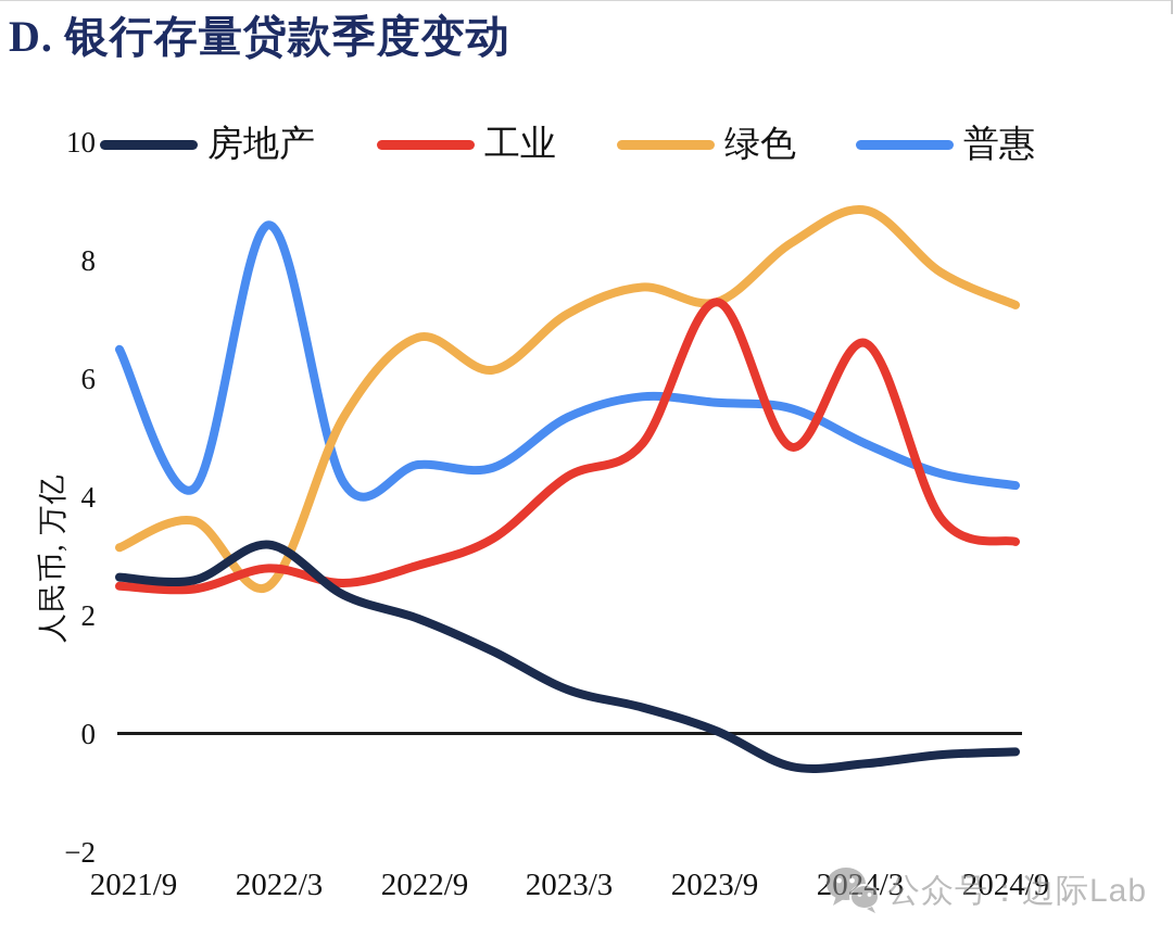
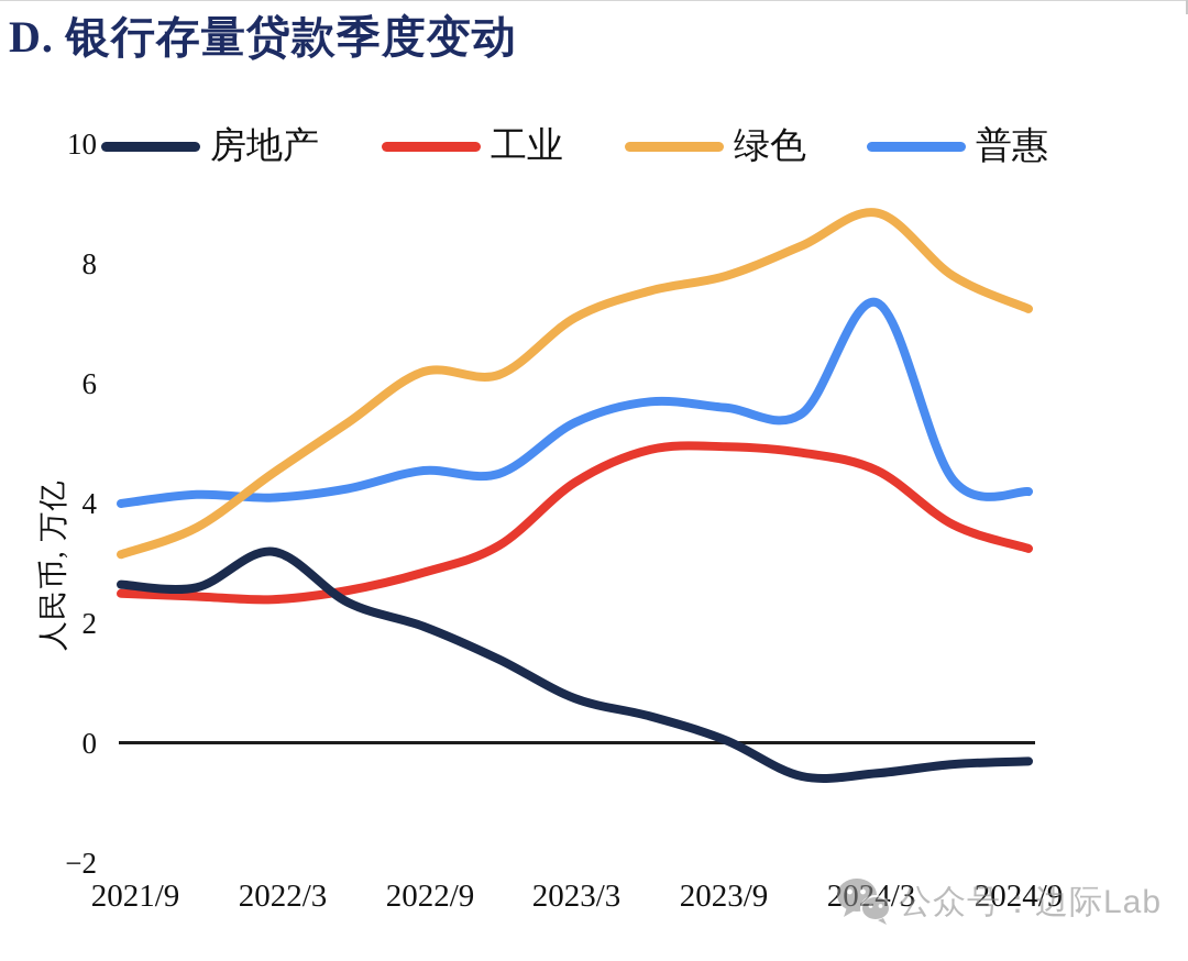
普惠/2021/9: 6.5 -> 4.0
工业/2022/3: 2.8 -> 2.4
绿色/2022/3: 2.5 -> 4.5
普惠/2022/3: 8.6 -> 4.1
绿色/2022/9: 6.7 -> 6.2
工业/2023/9: 7.3 -> 5.0
绿色/2023/9: 7.3 -> 7.8
工业/2024/3: 6.6 -> 4.5
普惠/2024/3: 4.9 -> 7.3
